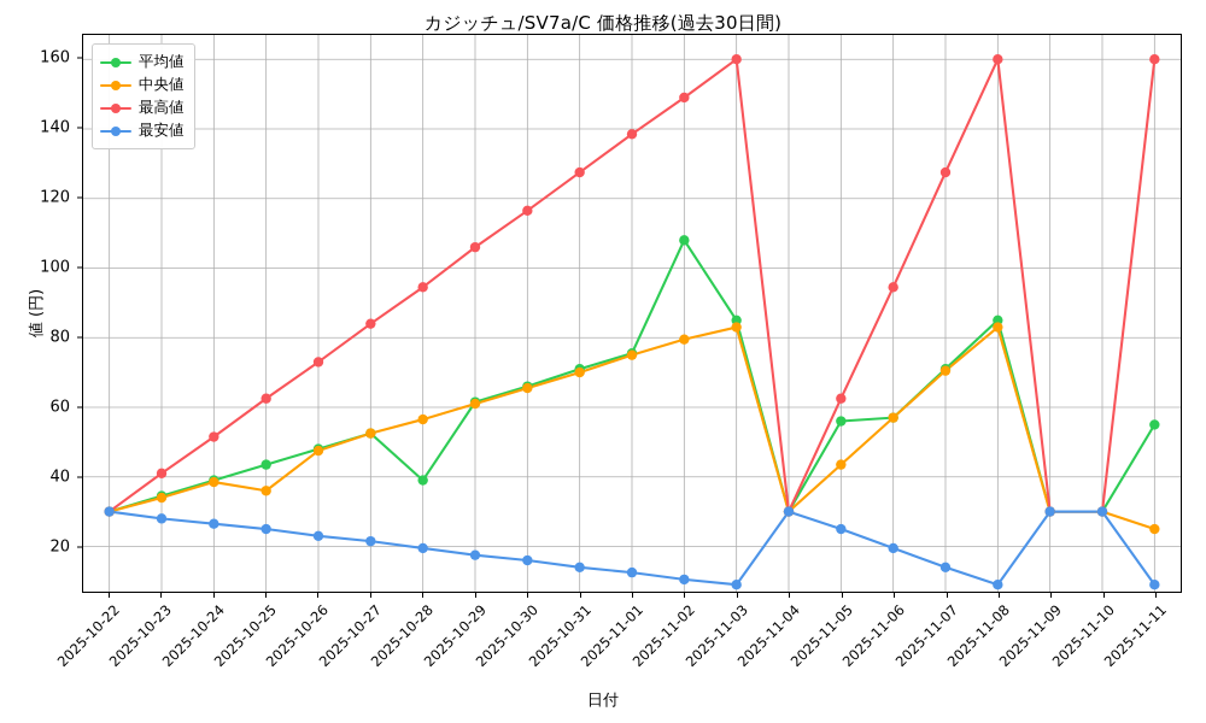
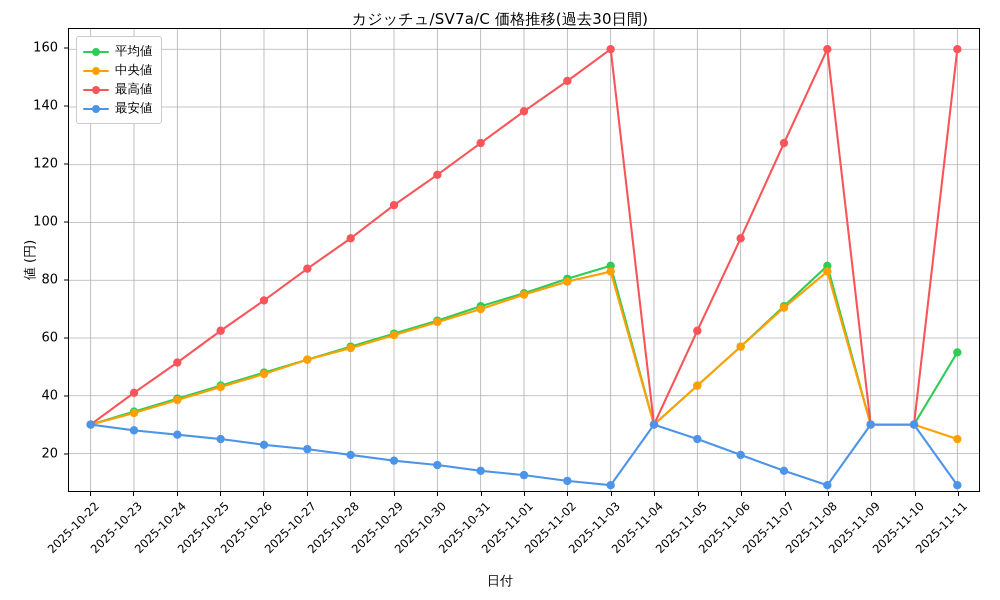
中央値/2025-10-25: 36 -> 43
平均値/2025-10-28: 39 -> 57
平均値/2025-11-02: 108 -> 80
平均値/2025-11-05: 56 -> 44
